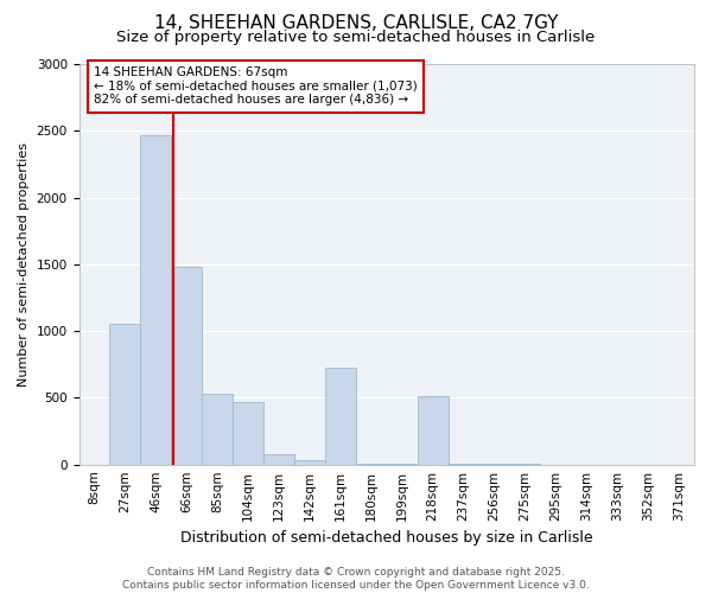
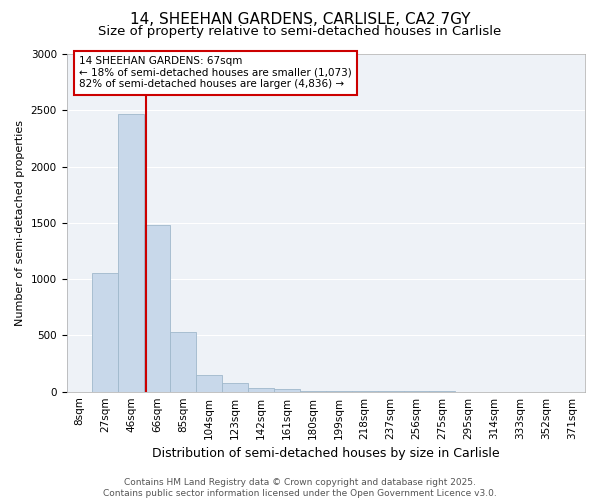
104sqm: 470 -> 150
161sqm: 730 -> 20
218sqm: 510 -> 0
